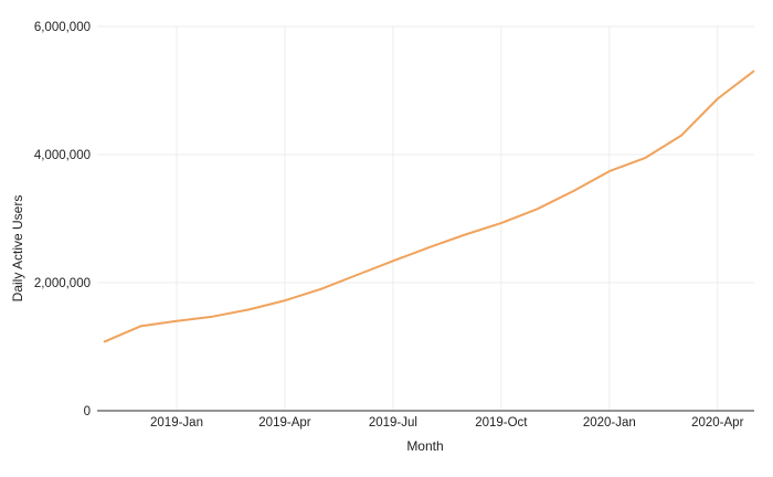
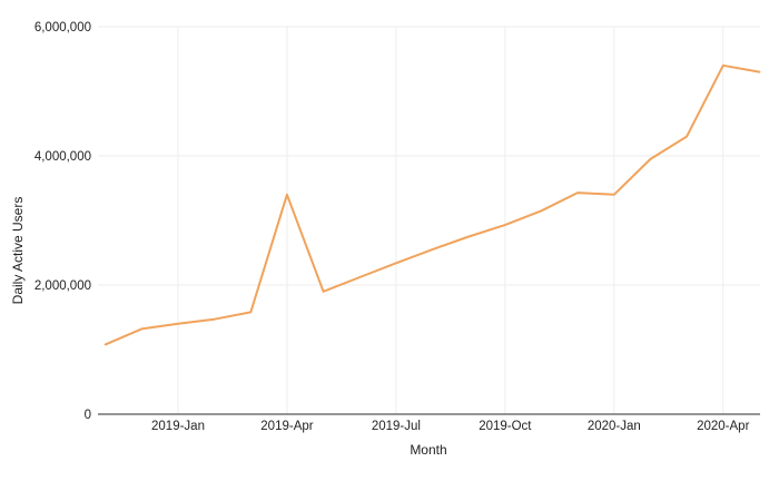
2019-Apr: 1700000 -> 3400000
2020-Jan: 3700000 -> 3400000
2020-Apr: 4900000 -> 5400000
